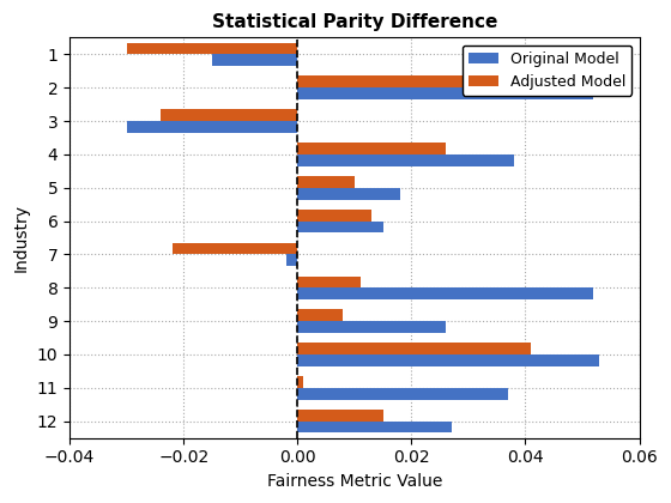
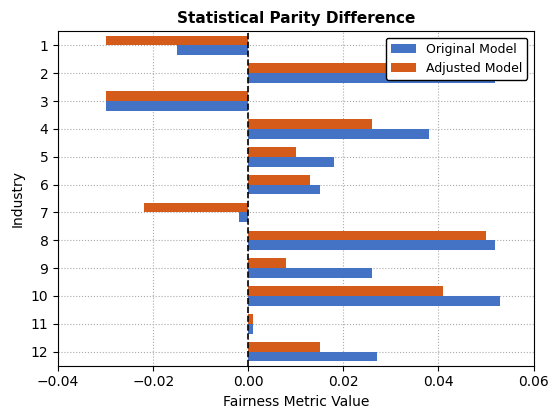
Adjusted Model/3: -0.024 -> -0.030
Adjusted Model/8: 0.011 -> 0.050
Original Model/11: 0.037 -> 0.001
